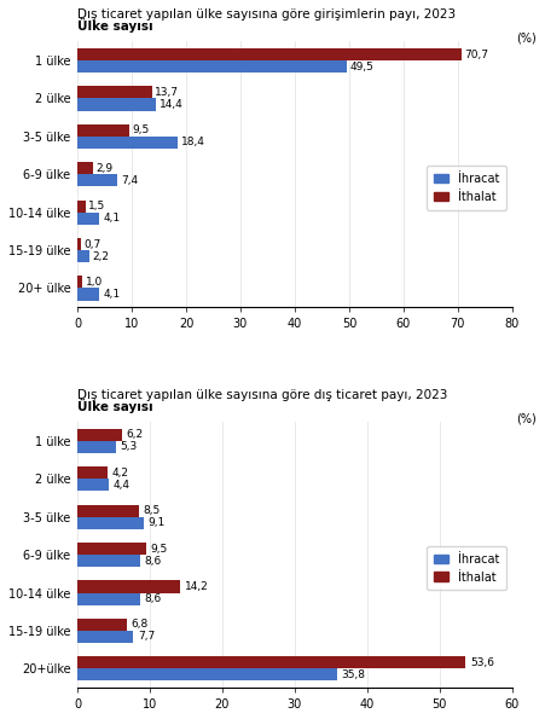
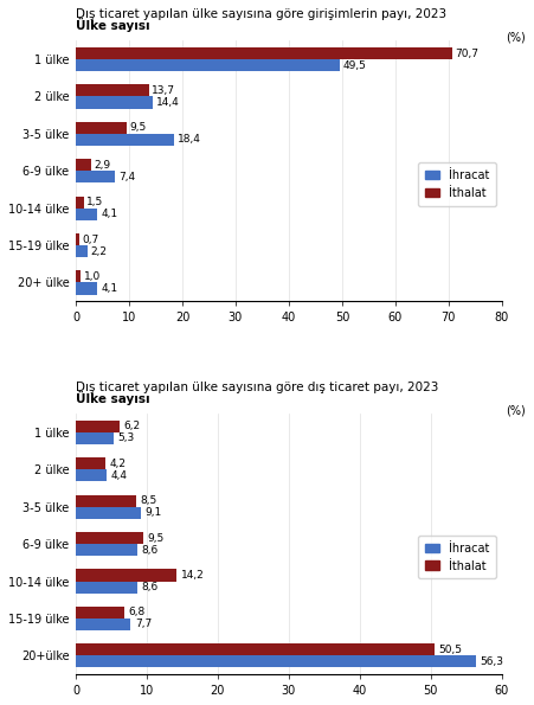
İthalat/20+ülke: 53,6 -> 50,5
İhracat/20+ülke: 35,8 -> 56,3
